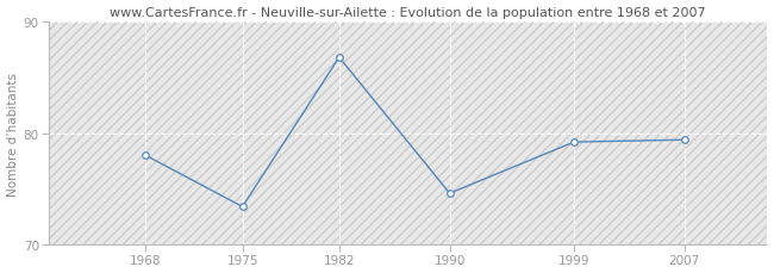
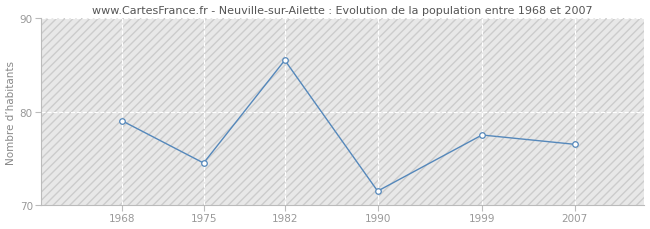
1968: 78.0 -> 79.0
1975: 73.4 -> 74.5
1982: 86.8 -> 85.5
1990: 74.6 -> 71.5
1999: 79.2 -> 77.5
2007: 79.4 -> 76.5
